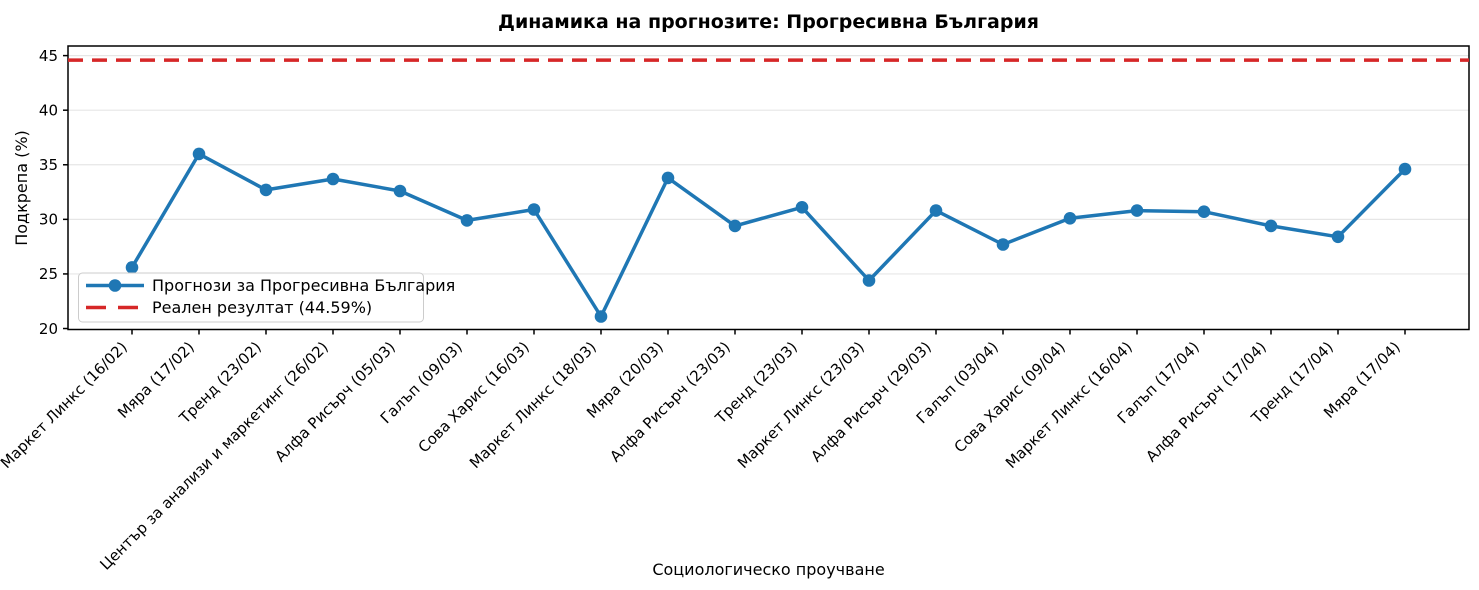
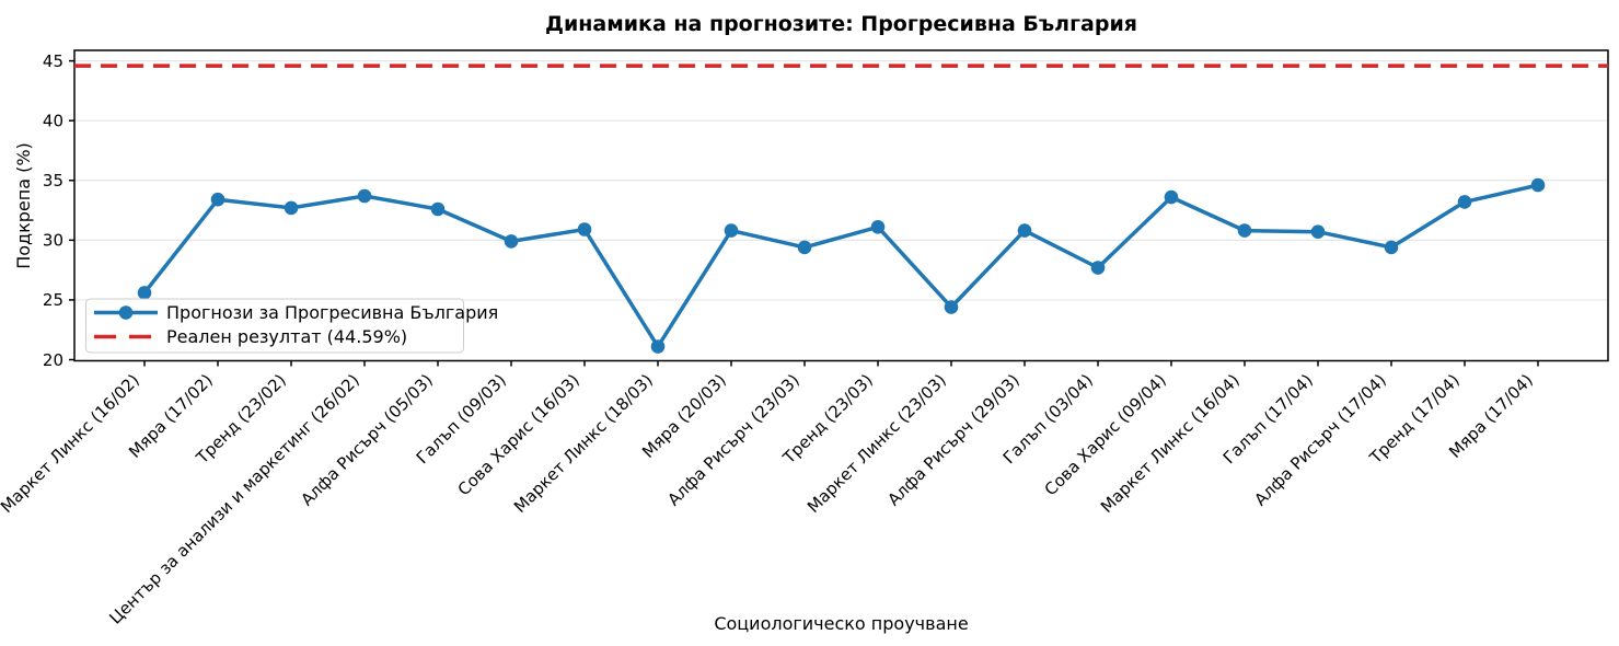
Мяра (17/02): 36.0 -> 33.4
Мяра (20/03): 33.8 -> 30.8
Сова Харис (09/04): 30.1 -> 33.6
Тренд (17/04): 28.4 -> 33.2
